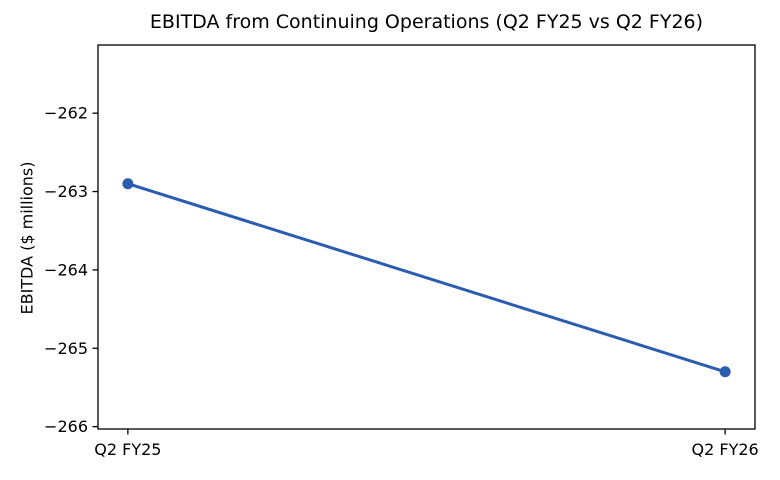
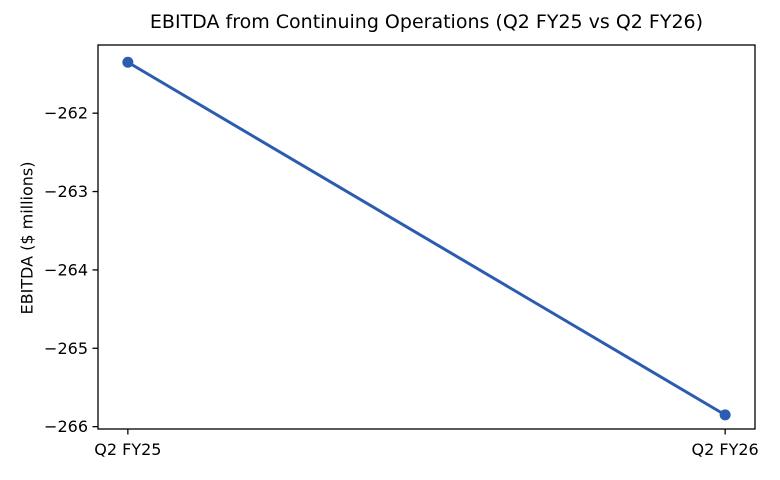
Q2 FY25: -262.9 -> -261.4
Q2 FY26: -265.3 -> -265.9
